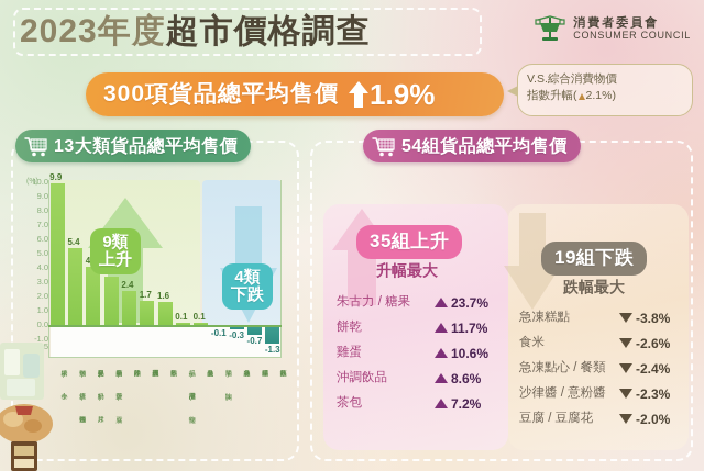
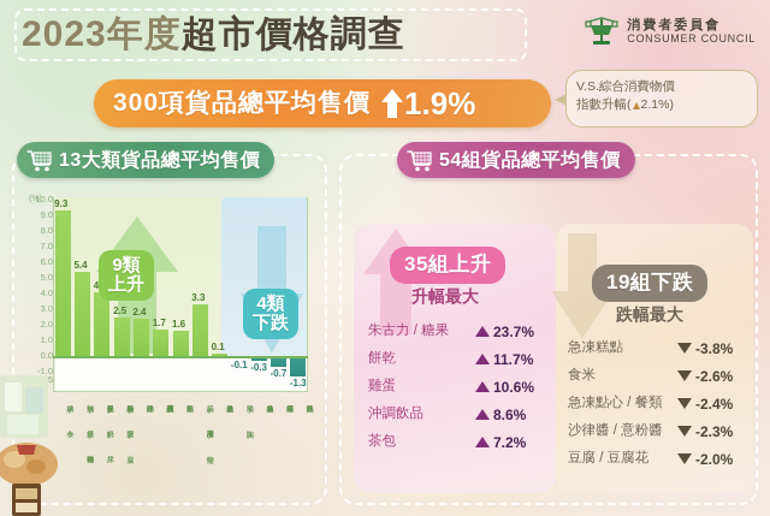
糖果 / 小食: 9.9 -> 9.3
奶類食品 / 雞蛋 / 豆腐: 3.4 -> 2.5
紙品 / 清潔用品 / 寵物: 0.1 -> 3.3
